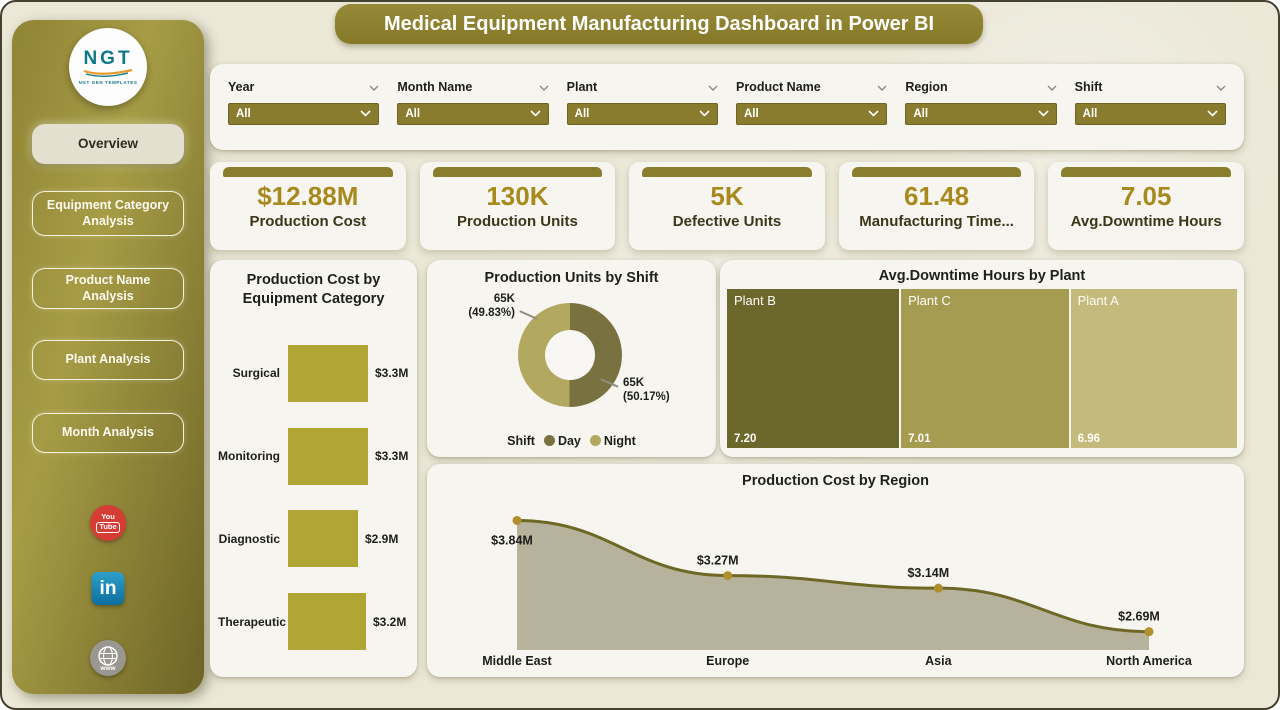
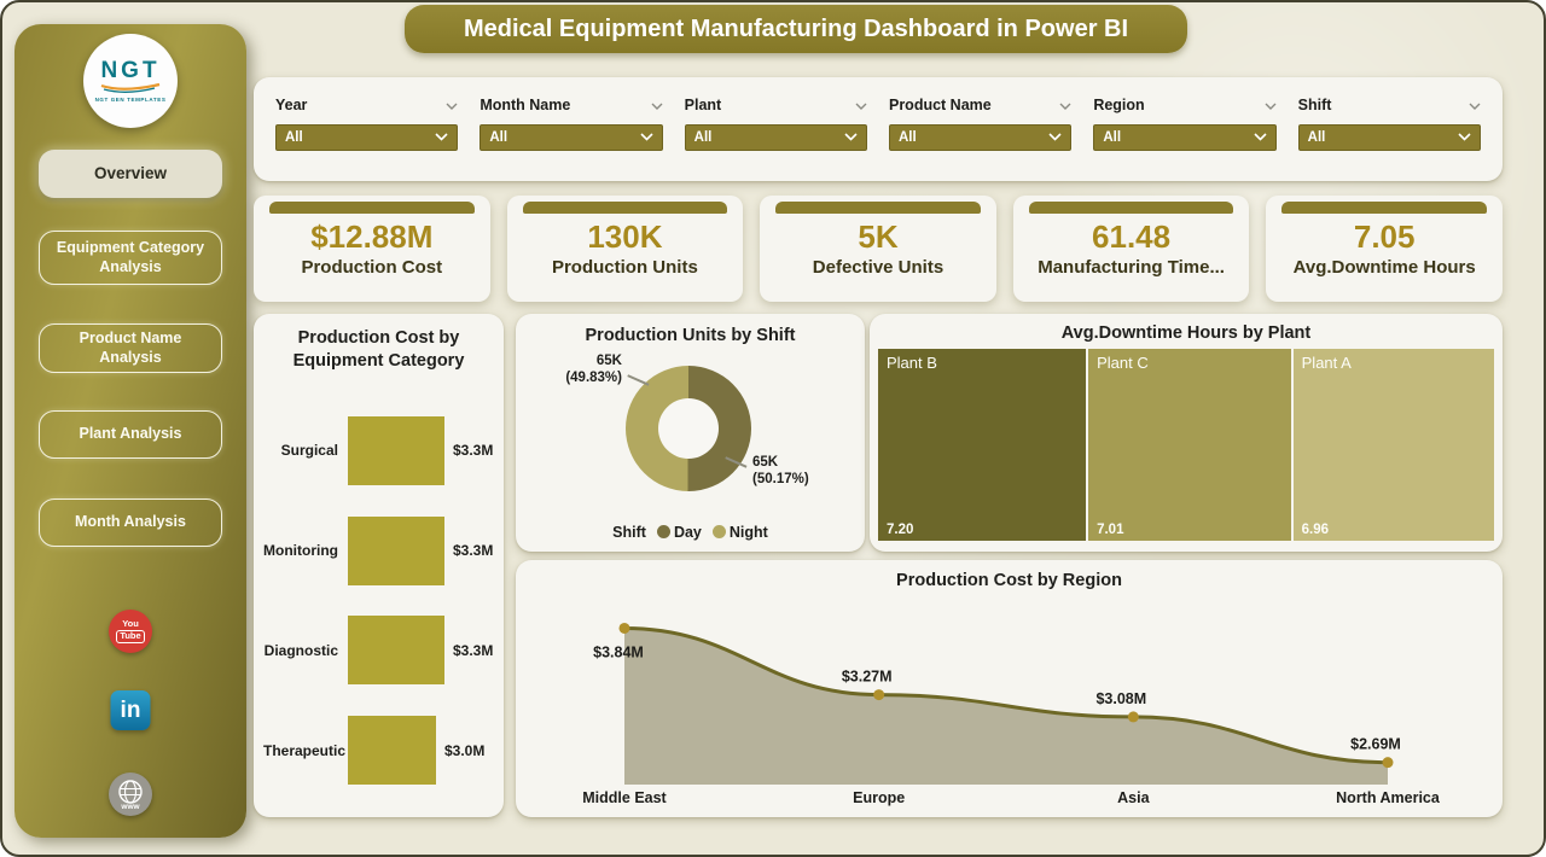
Production Cost by Equipment Category/Diagnostic: $2.9M -> $3.3M
Production Cost by Equipment Category/Therapeutic: $3.2M -> $3.0M
Production Cost by Region/Asia: $3.14M -> $3.08M
